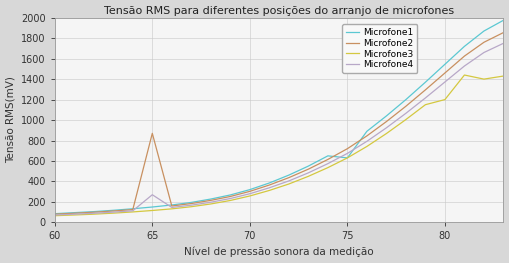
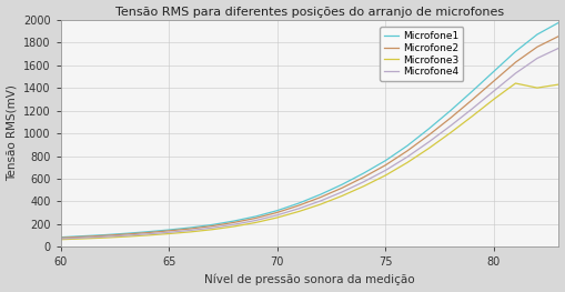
Microfone2/65: 870 -> 140
Microfone4/65: 270 -> 130
Microfone1/75: 630 -> 760
Microfone3/80: 1200 -> 1300
